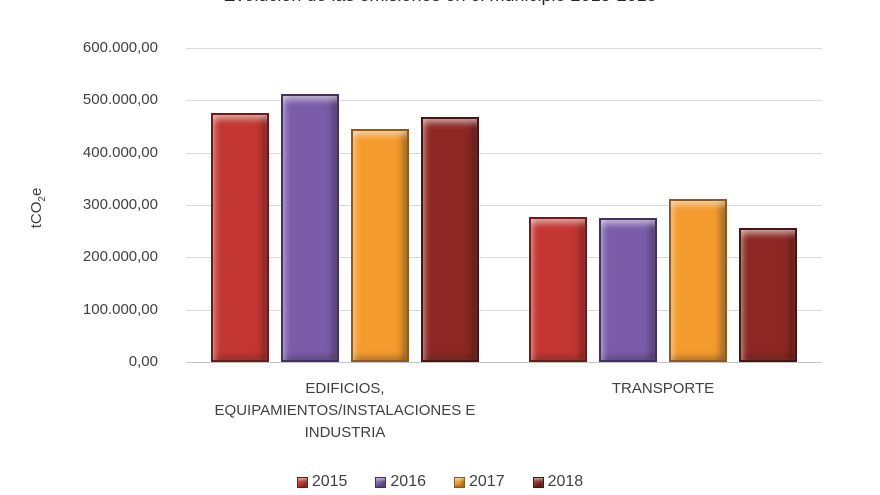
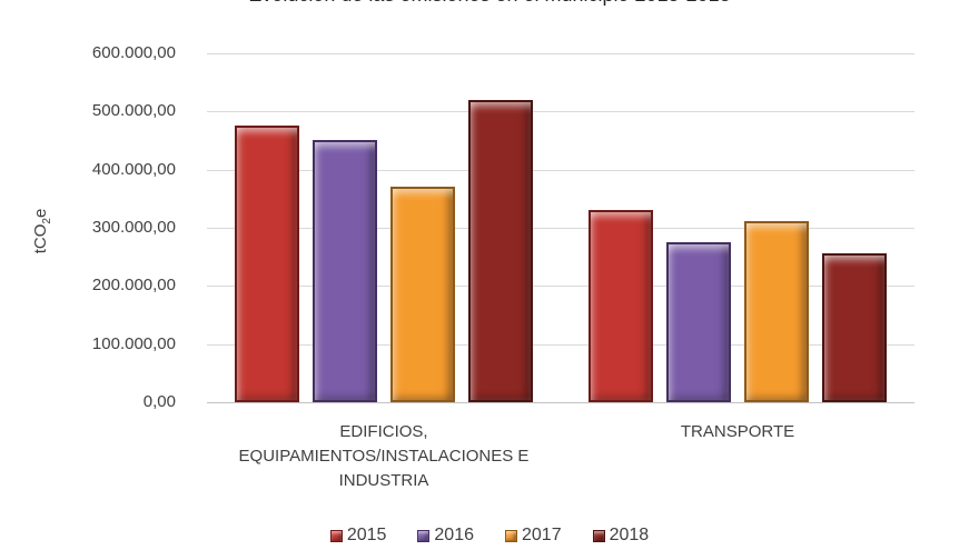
2016/EDIFICIOS, EQUIPAMIENTOS/INSTALACIONES E INDUSTRIA: 510000 -> 450000
2017/EDIFICIOS, EQUIPAMIENTOS/INSTALACIONES E INDUSTRIA: 450000 -> 370000
2018/EDIFICIOS, EQUIPAMIENTOS/INSTALACIONES E INDUSTRIA: 470000 -> 520000
2015/TRANSPORTE: 280000 -> 330000
